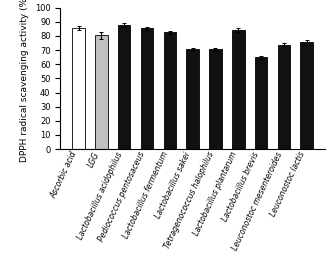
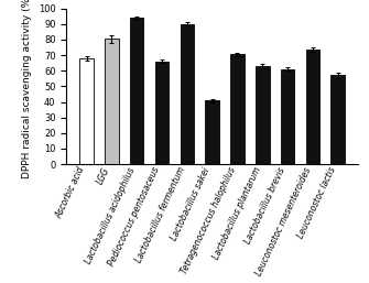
Ascorbic acid: 86 -> 68
Lactobacillus acidophilus: 88 -> 94
Pediococcus pentosaceus: 86 -> 66
Lactobacillus fermentum: 82 -> 90
Lactobacillus sakei: 70 -> 41
Lactobacillus plantarum: 84 -> 63
Lactobacillus brevis: 65 -> 61
Leuconostoc lactis: 76 -> 57
